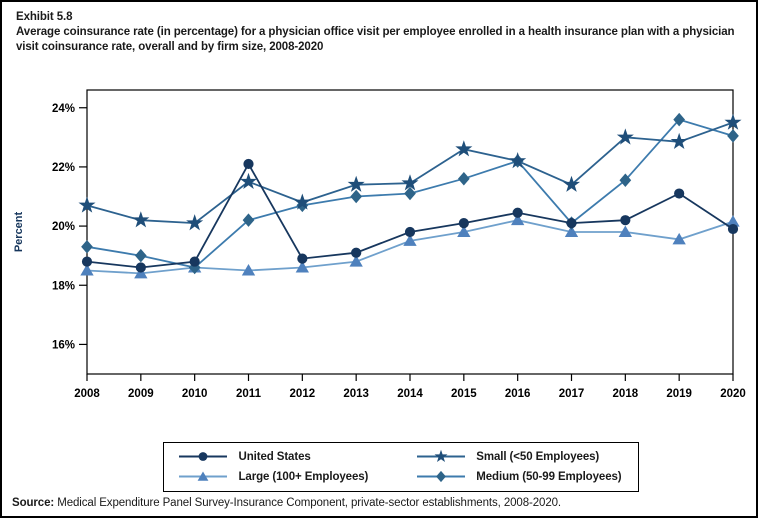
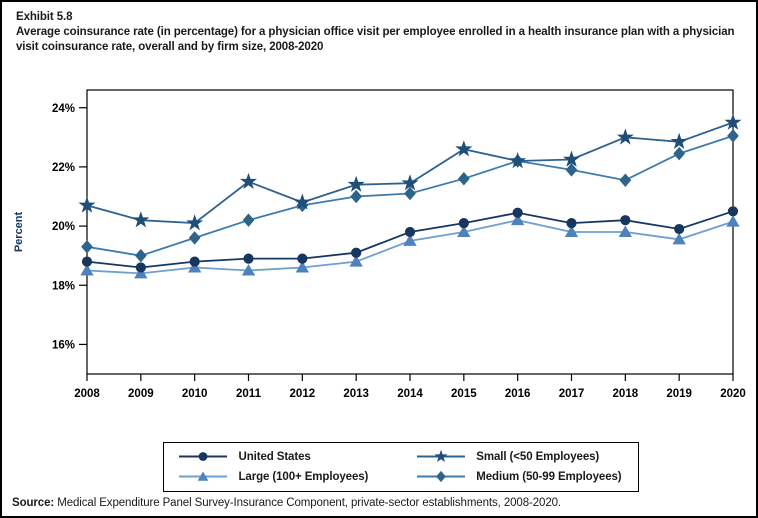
Medium (50-99 Employees)/2010: 18.6% -> 19.6%
United States/2011: 22.1% -> 18.9%
Small (<50 Employees)/2017: 21.4% -> 22.2%
Medium (50-99 Employees)/2017: 20.1% -> 21.9%
United States/2019: 21.1% -> 19.9%
Medium (50-99 Employees)/2019: 23.6% -> 22.4%
United States/2020: 19.9% -> 20.5%
